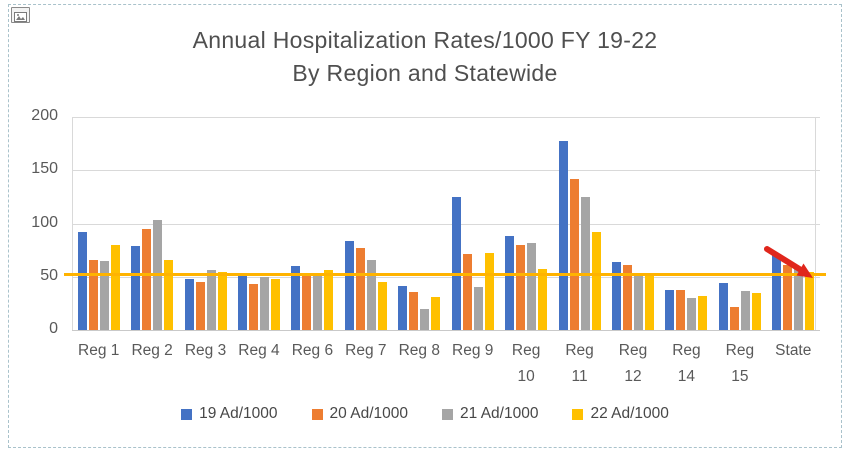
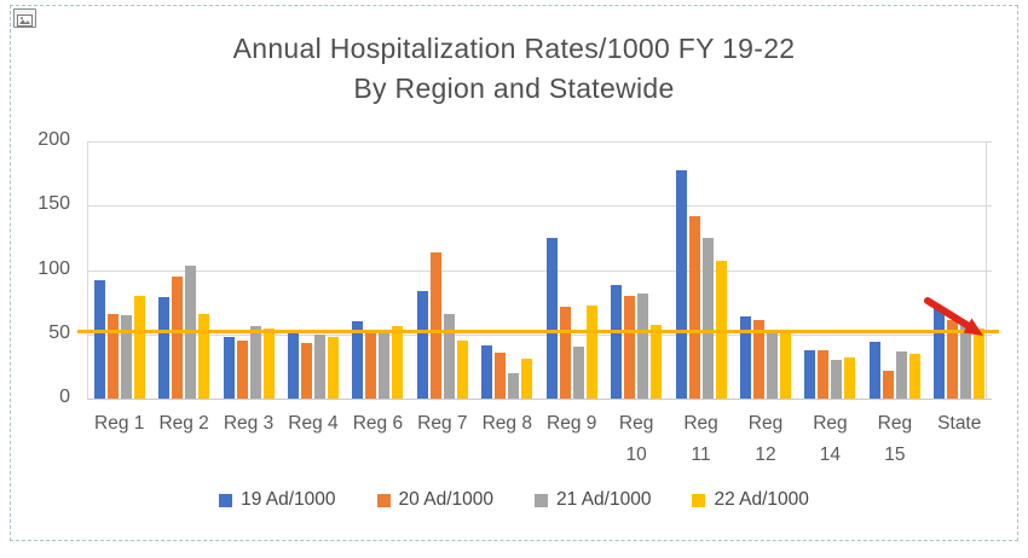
20 Ad/1000/Reg 7: 77 -> 114
22 Ad/1000/Reg 11: 92 -> 107
